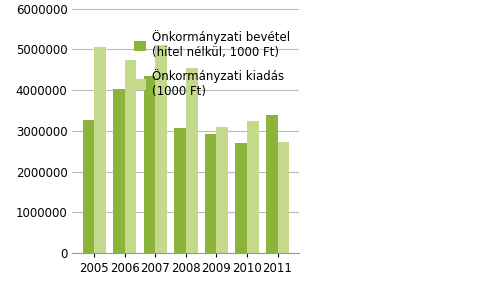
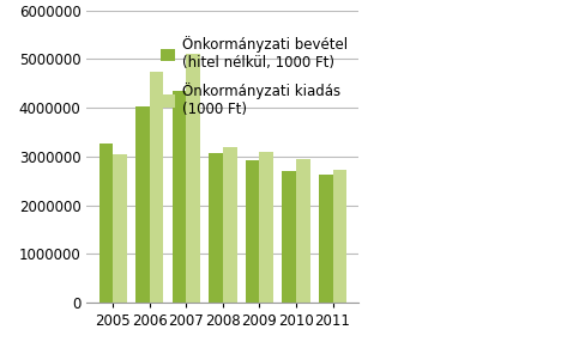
Önkormányzati kiadás (1000 Ft)/2005: 5050000 -> 3050000
Önkormányzati kiadás (1000 Ft)/2008: 4550000 -> 3200000
Önkormányzati kiadás (1000 Ft)/2010: 3250000 -> 2950000
Önkormányzati bevétel (hitel nélkül, 1000 Ft)/2011: 3400000 -> 2630000
